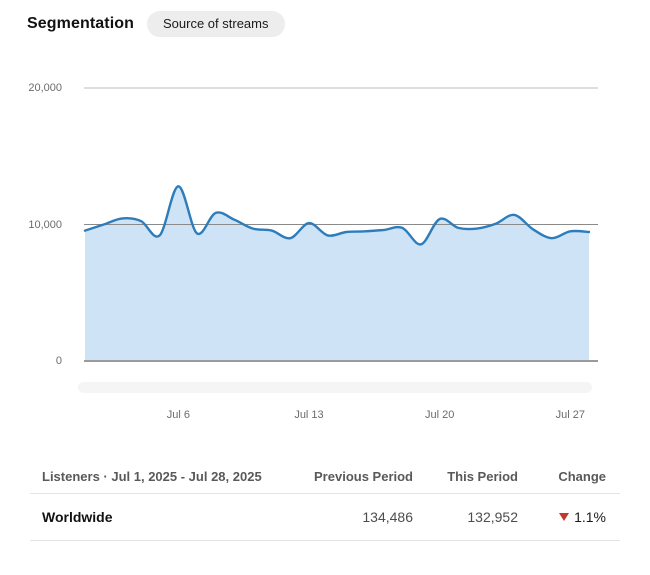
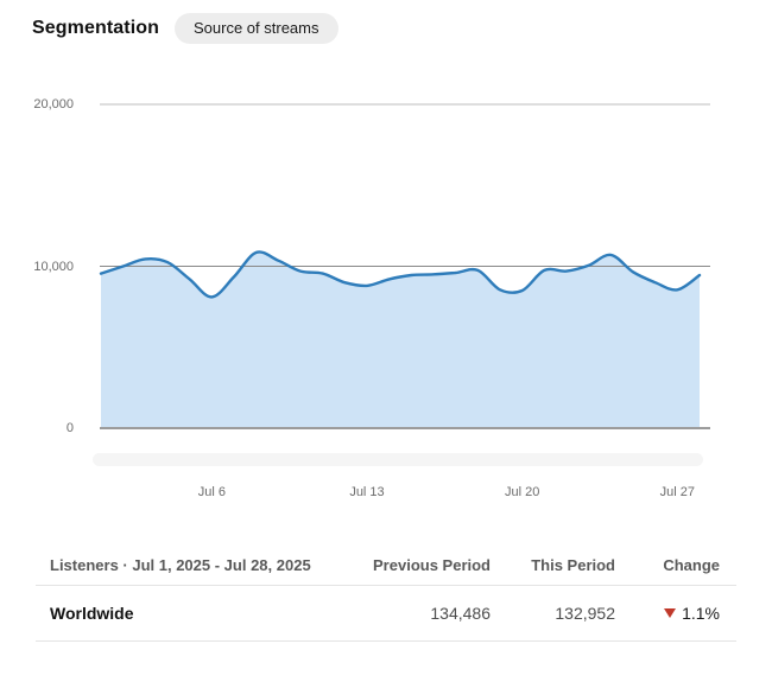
Jul 6: 12800 -> 8100
Jul 13: 10100 -> 8800
Jul 20: 10400 -> 8500
Jul 27: 9500 -> 8600
